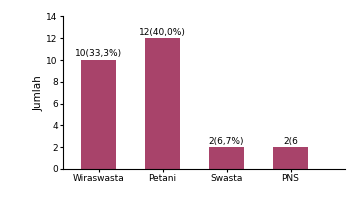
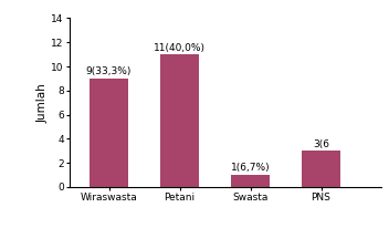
Wiraswasta: 10 -> 9
Petani: 12 -> 11
Swasta: 2 -> 1
PNS: 2 -> 3
